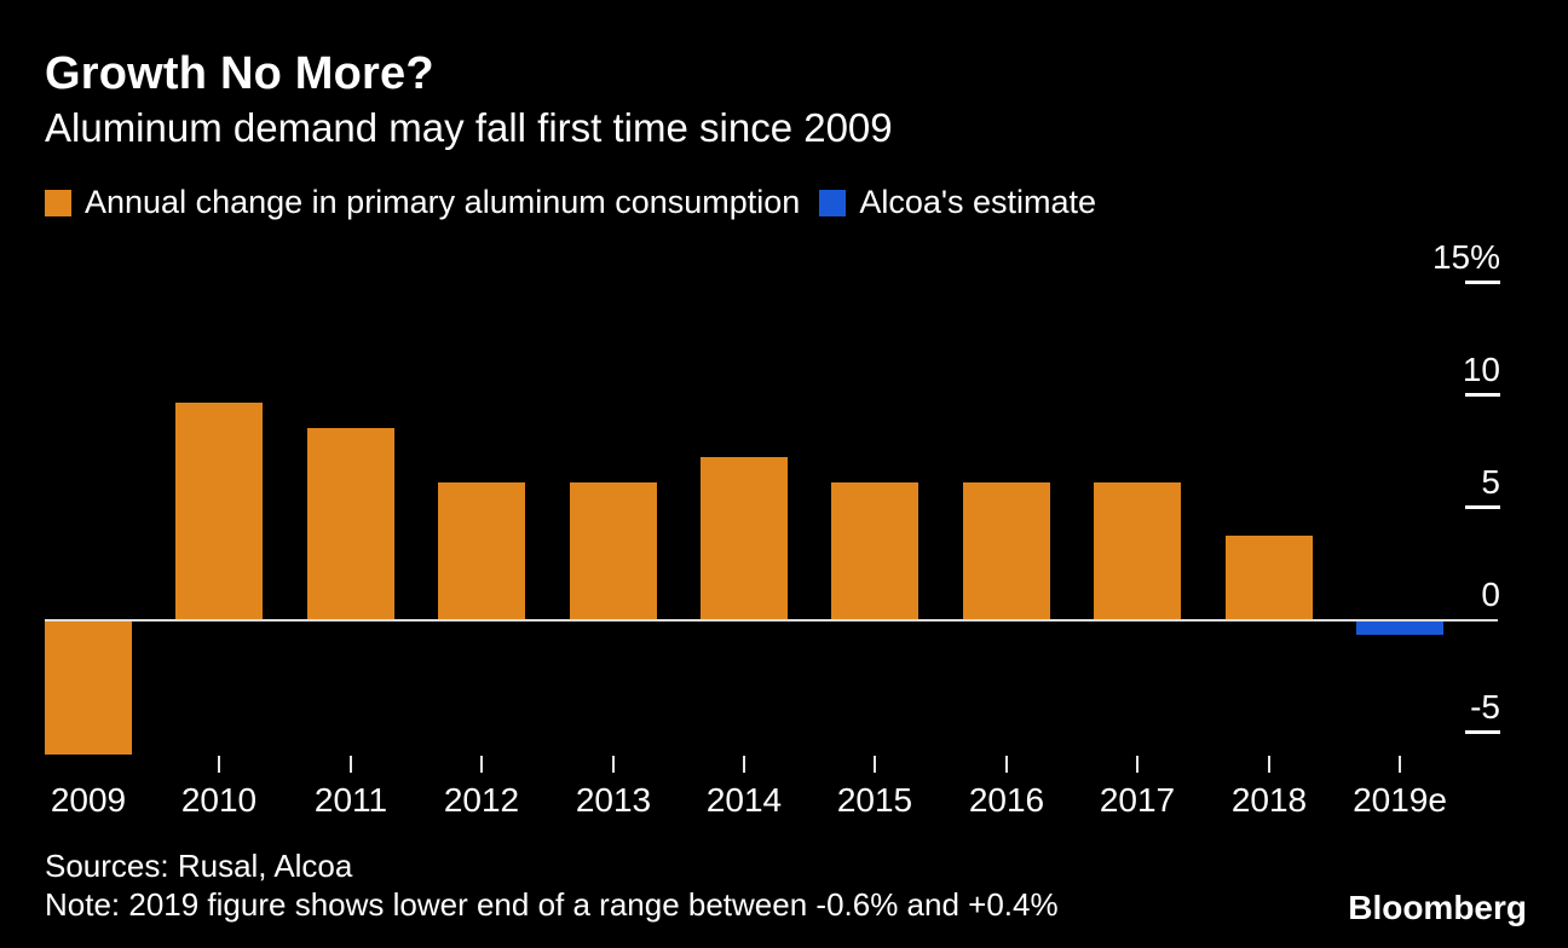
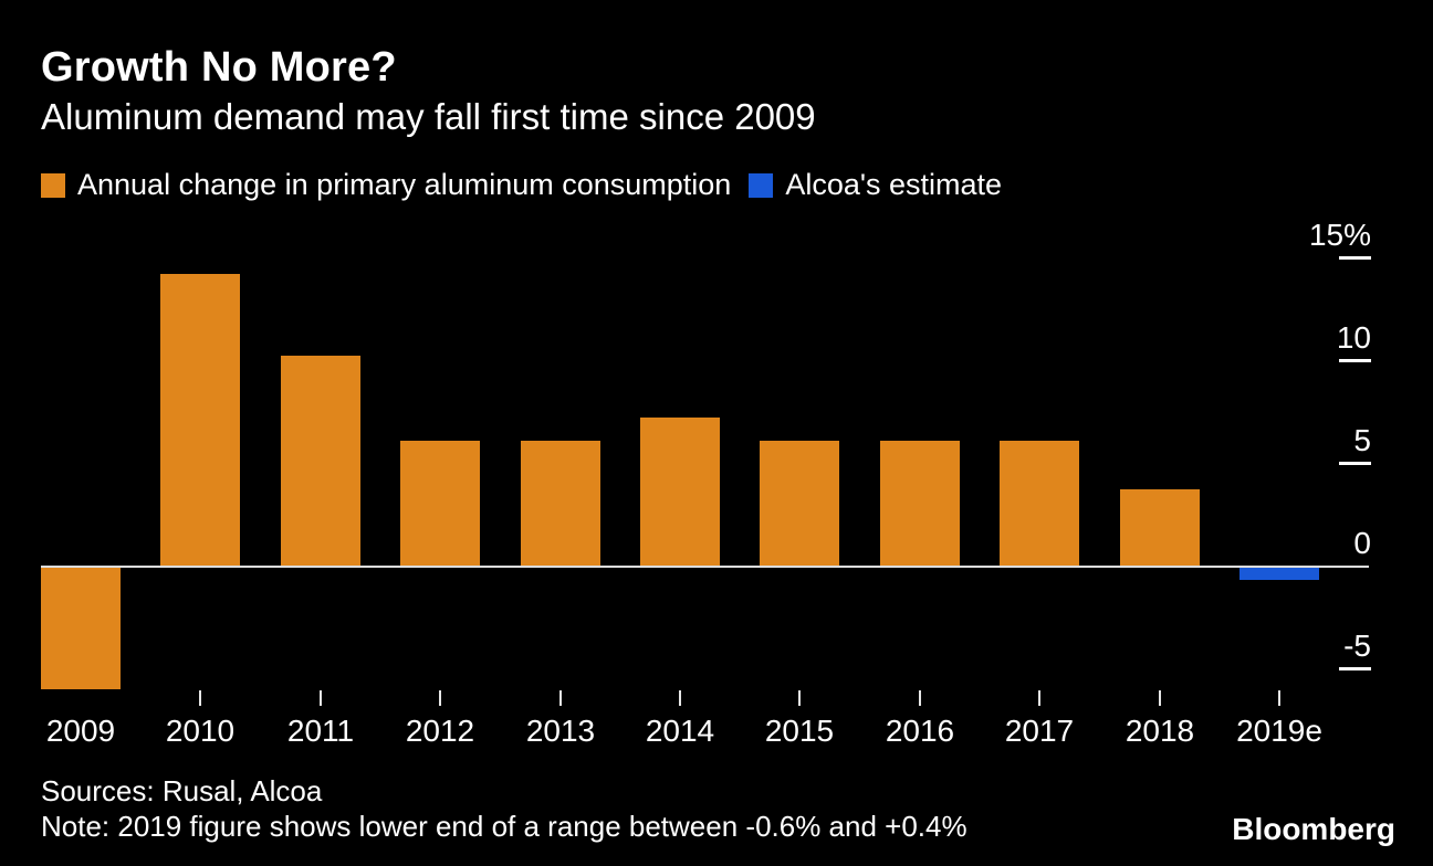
2010: 9.6% -> 14.2%
2011: 8.5% -> 10.2%
